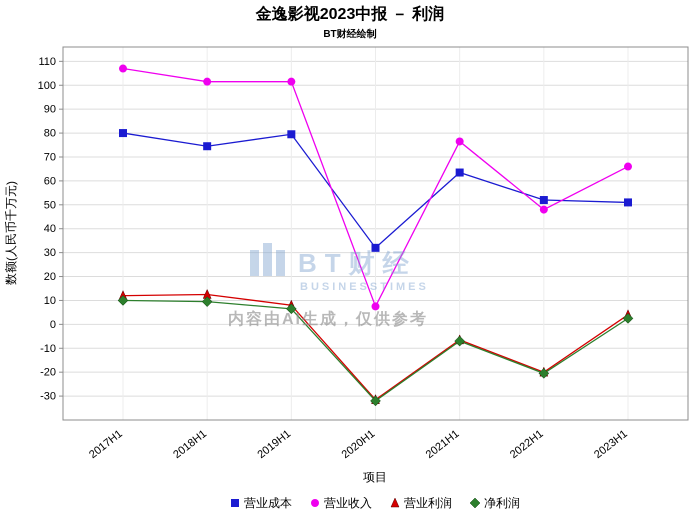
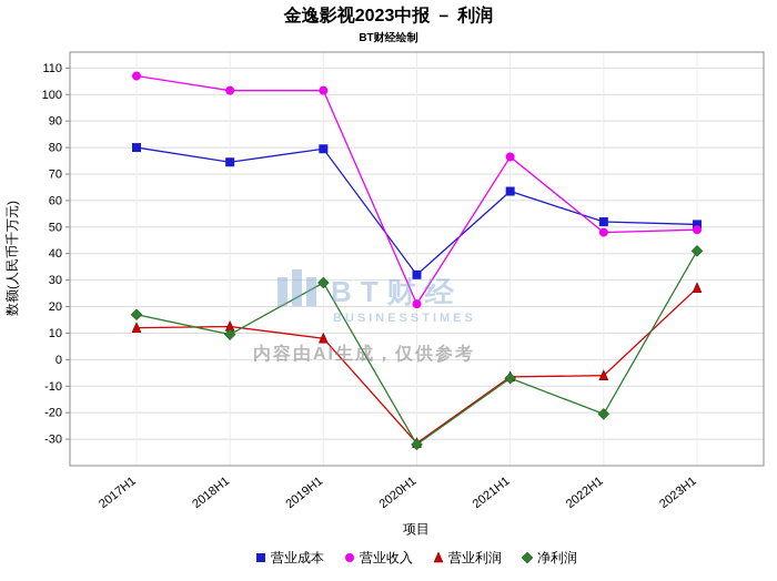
净利润/2017H1: 10 -> 17
净利润/2019H1: 6 -> 29
营业收入/2020H1: 8 -> 21
营业利润/2022H1: -20 -> -6
营业收入/2023H1: 66 -> 49
营业利润/2023H1: 4 -> 27
净利润/2023H1: 2 -> 41
